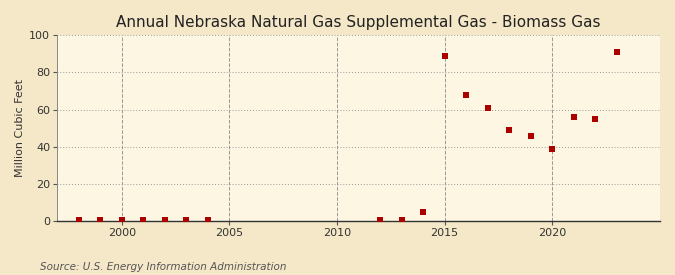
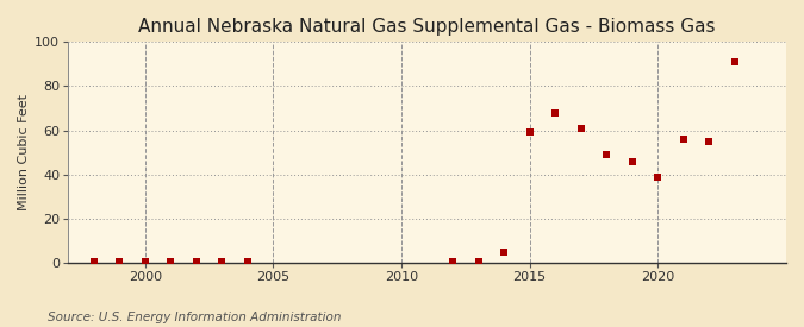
2015: 89 -> 59
